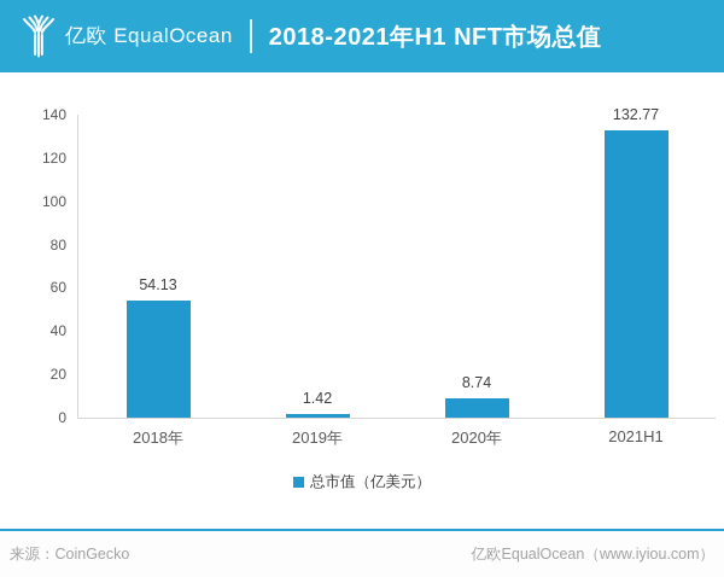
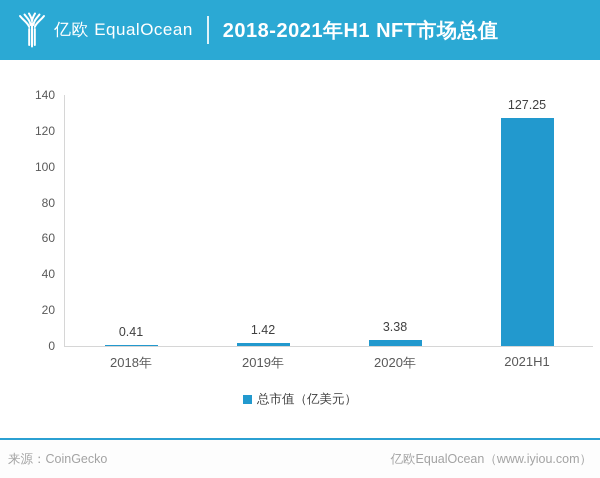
2018年: 54.13 -> 0.41
2020年: 8.74 -> 3.38
2021H1: 132.77 -> 127.25
